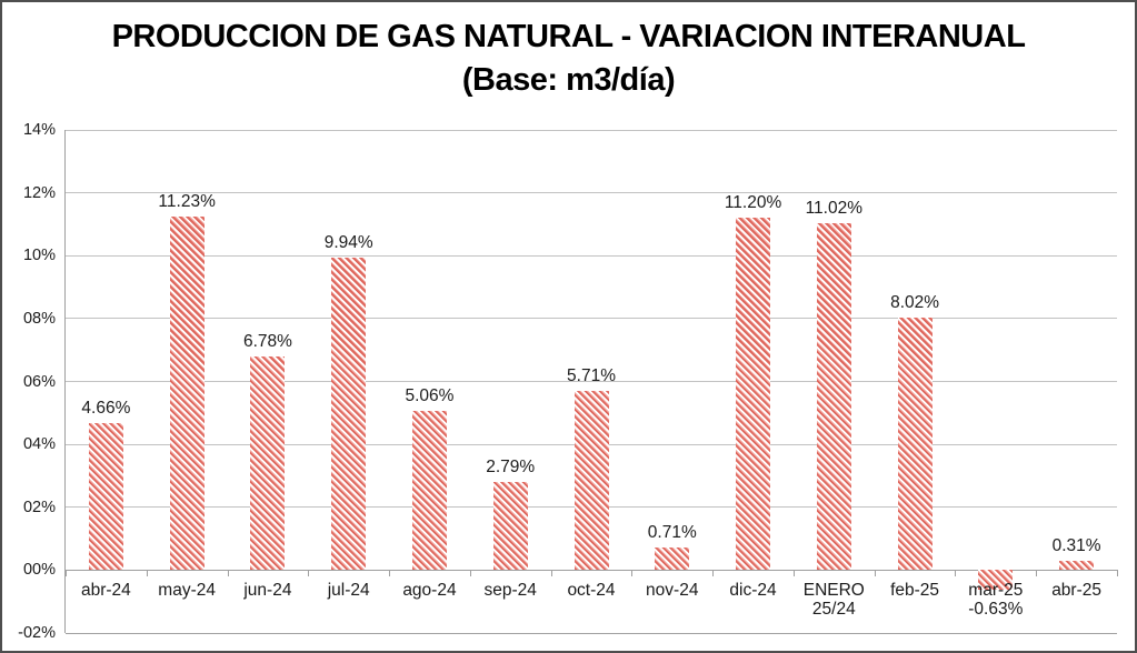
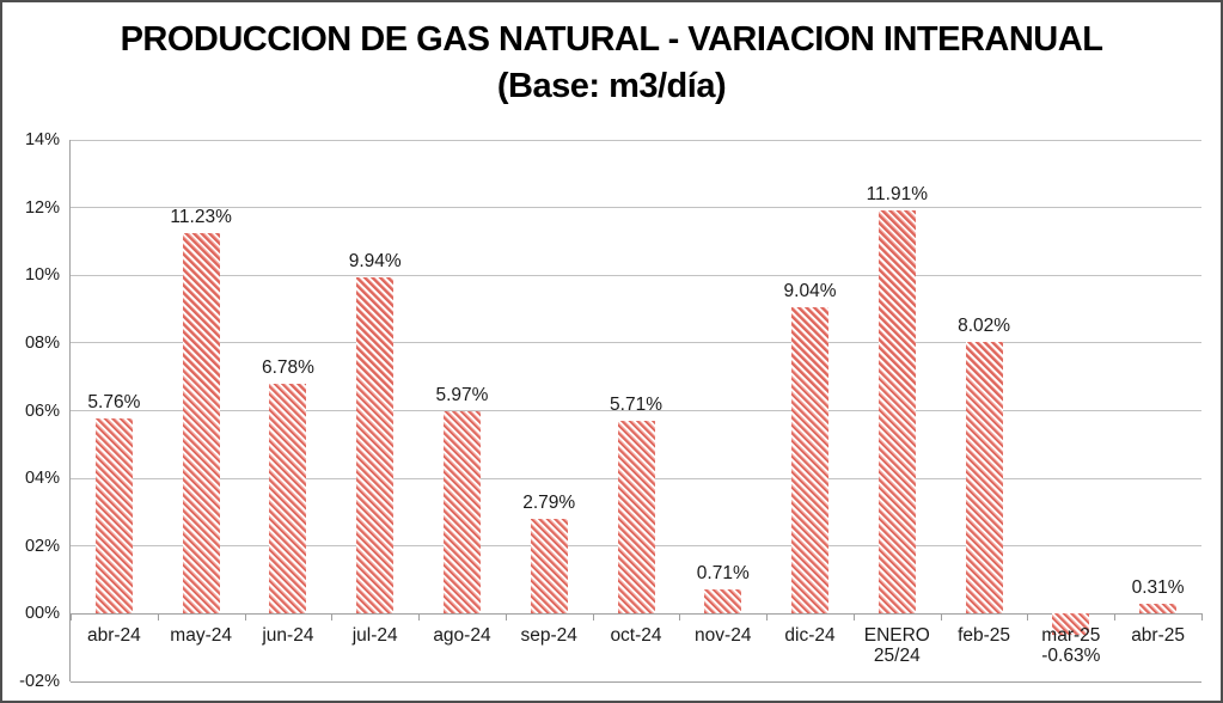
abr-24: 4.66% -> 5.76%
ago-24: 5.06% -> 5.97%
dic-24: 11.20% -> 9.04%
ENERO 25/24: 11.02% -> 11.91%
